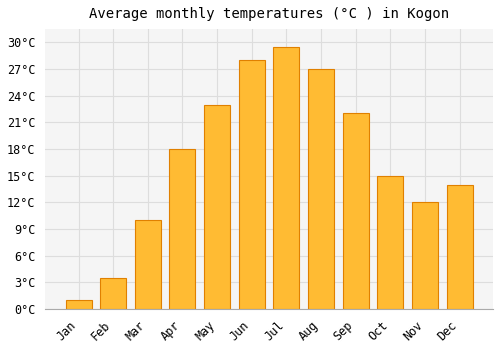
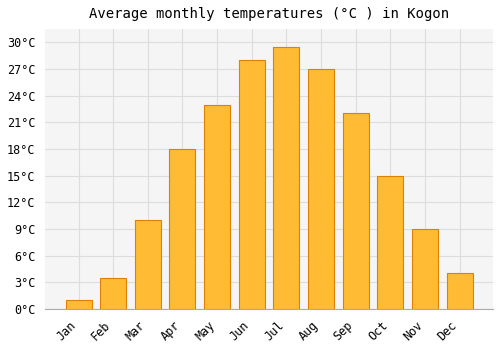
Nov: 12.0°C -> 9.0°C
Dec: 14.0°C -> 4.0°C
